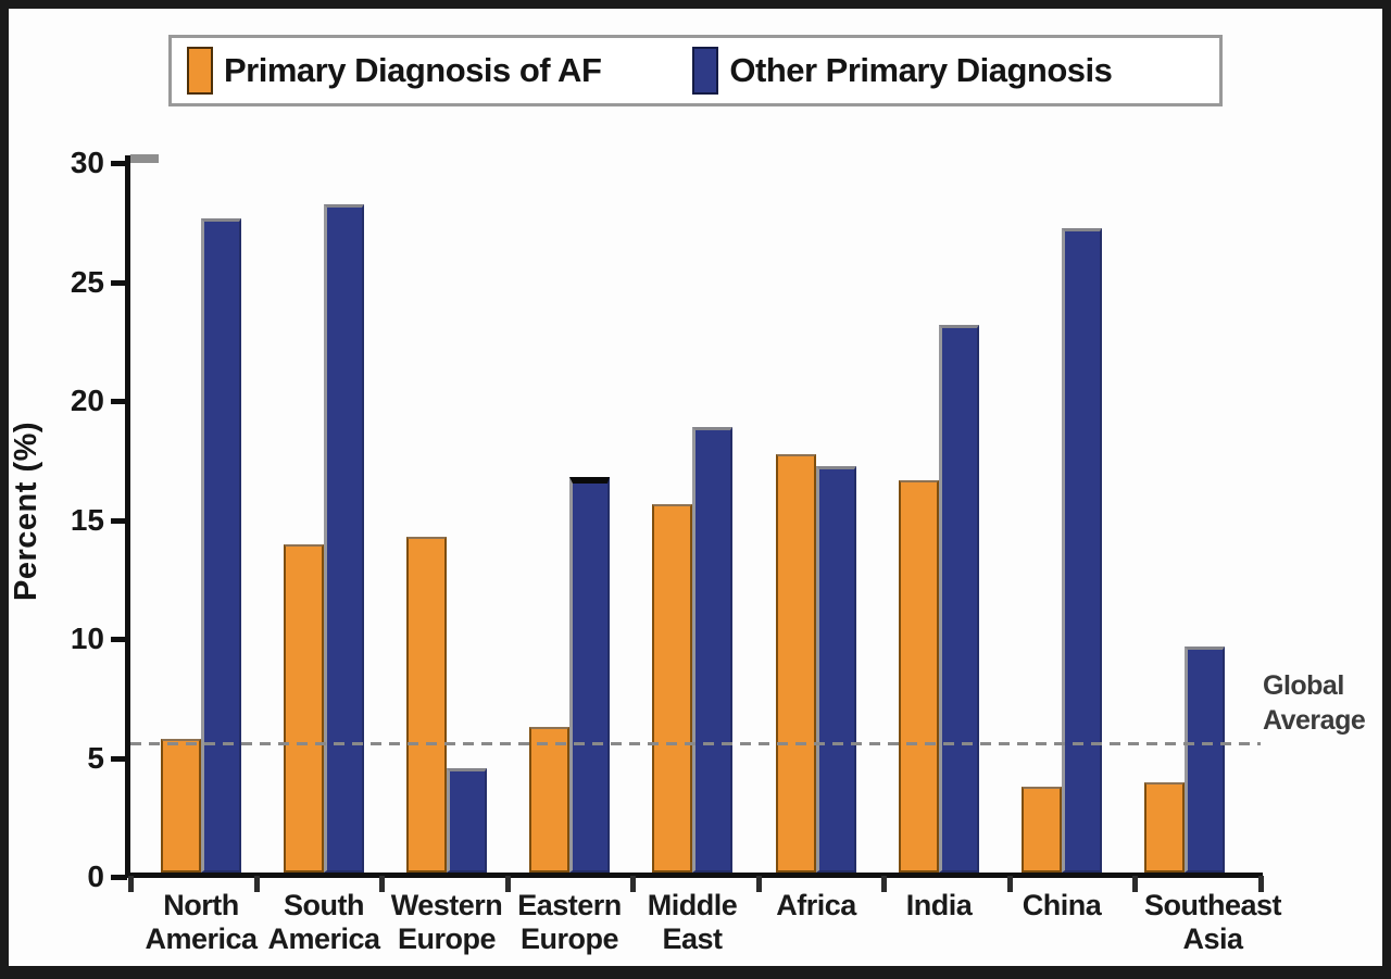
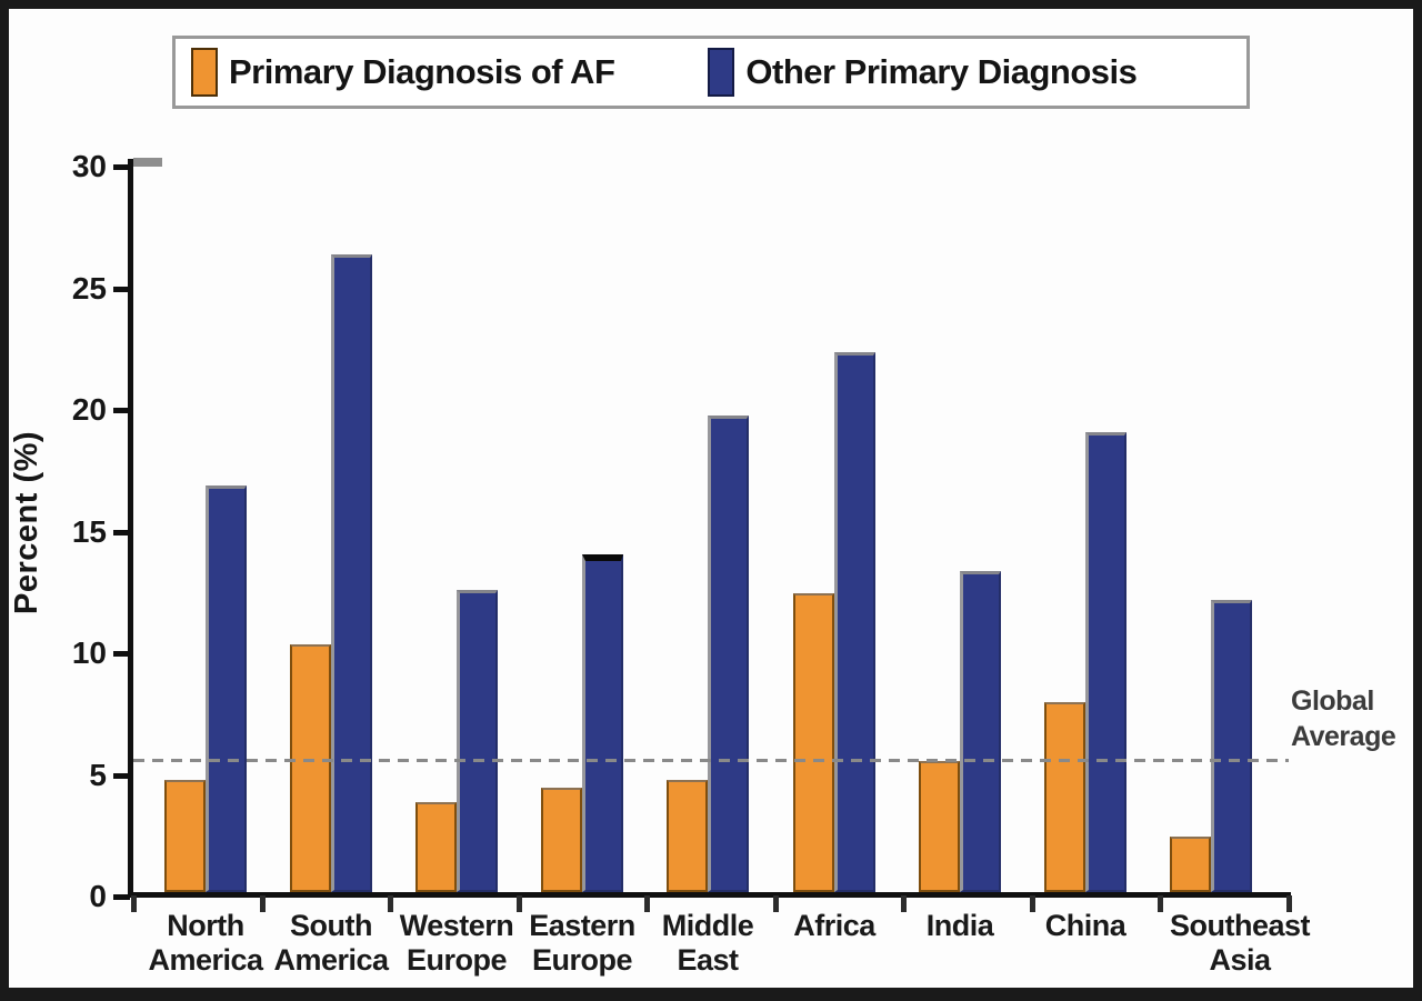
Primary Diagnosis of AF/North America: 5.6 -> 4.6
Other Primary Diagnosis/North America: 27.5 -> 16.7
Primary Diagnosis of AF/South America: 13.8 -> 10.2
Other Primary Diagnosis/South America: 28.1 -> 26.2
Primary Diagnosis of AF/Western Europe: 14.1 -> 3.7
Other Primary Diagnosis/Western Europe: 4.4 -> 12.4
Primary Diagnosis of AF/Eastern Europe: 6.1 -> 4.3
Other Primary Diagnosis/Eastern Europe: 16.6 -> 13.9
Primary Diagnosis of AF/Middle East: 15.5 -> 4.6
Other Primary Diagnosis/Middle East: 18.7 -> 19.6
Primary Diagnosis of AF/Africa: 17.6 -> 12.3
Other Primary Diagnosis/Africa: 17.1 -> 22.2
Primary Diagnosis of AF/India: 16.5 -> 5.4
Other Primary Diagnosis/India: 23.0 -> 13.2
Primary Diagnosis of AF/China: 3.6 -> 7.8
Other Primary Diagnosis/China: 27.1 -> 18.9
Primary Diagnosis of AF/Southeast Asia: 3.8 -> 2.3
Other Primary Diagnosis/Southeast Asia: 9.5 -> 12.0
